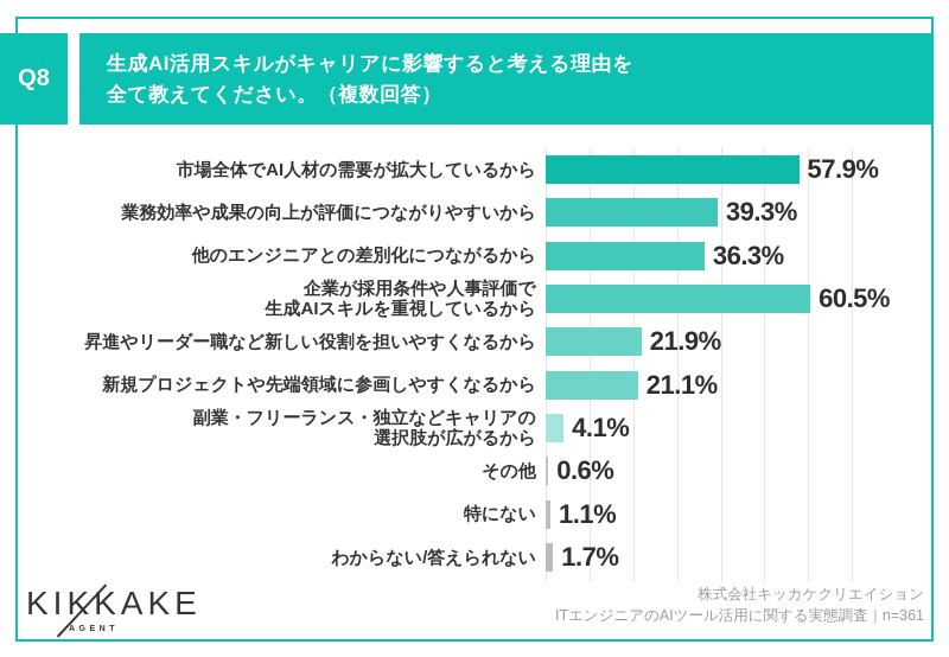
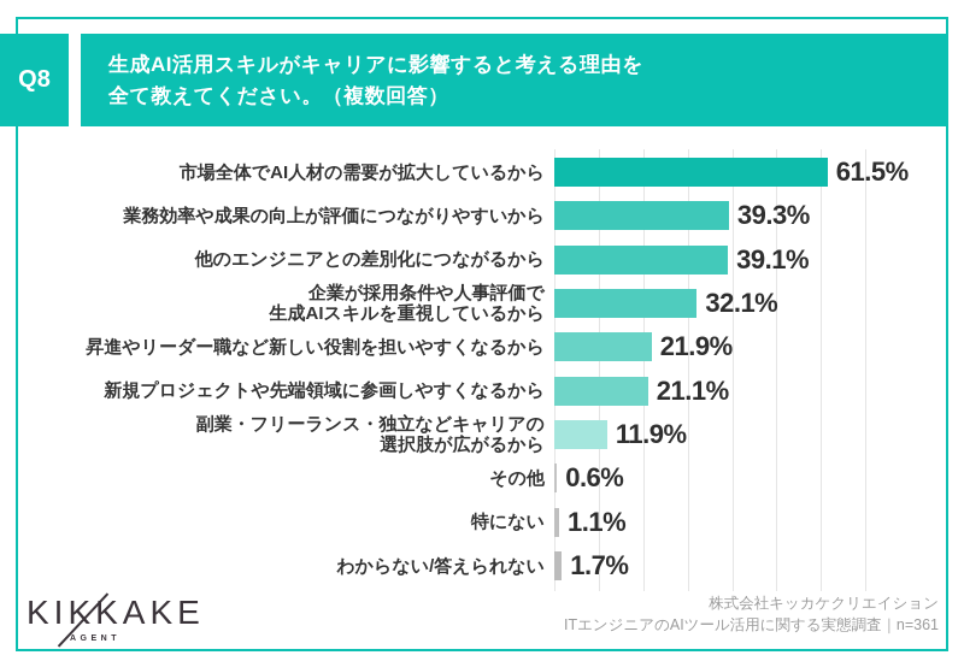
市場全体でAI人材の需要が拡大しているから: 57.9% -> 61.5%
他のエンジニアとの差別化につながるから: 36.3% -> 39.1%
企業が採用条件や人事評価で 生成AIスキルを重視しているから: 60.5% -> 32.1%
副業・フリーランス・独立などキャリアの 選択肢が広がるから: 4.1% -> 11.9%
